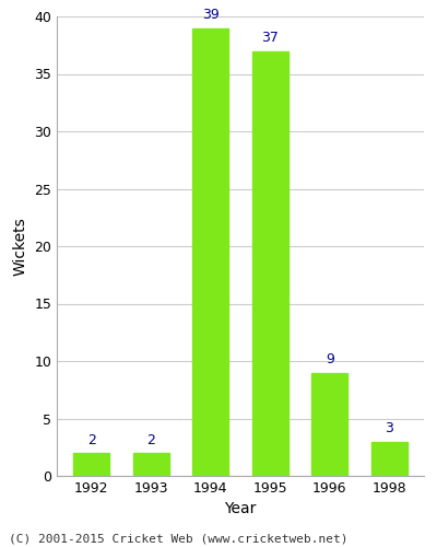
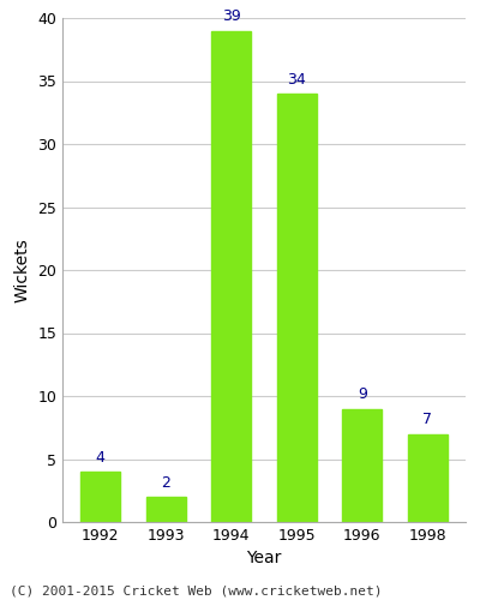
1992: 2 -> 4
1995: 37 -> 34
1998: 3 -> 7
